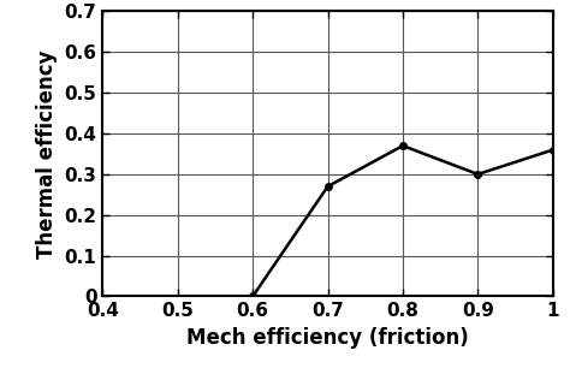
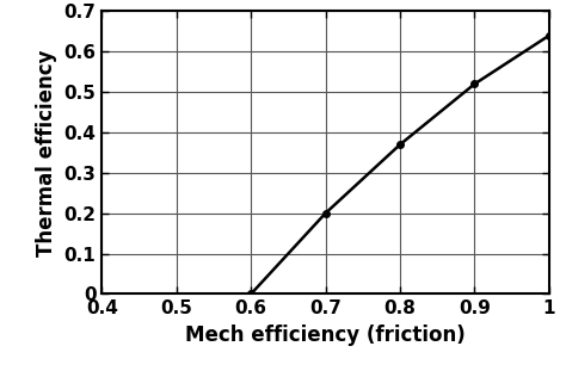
0.7: 0.27 -> 0.20
0.9: 0.30 -> 0.52
1: 0.36 -> 0.64
